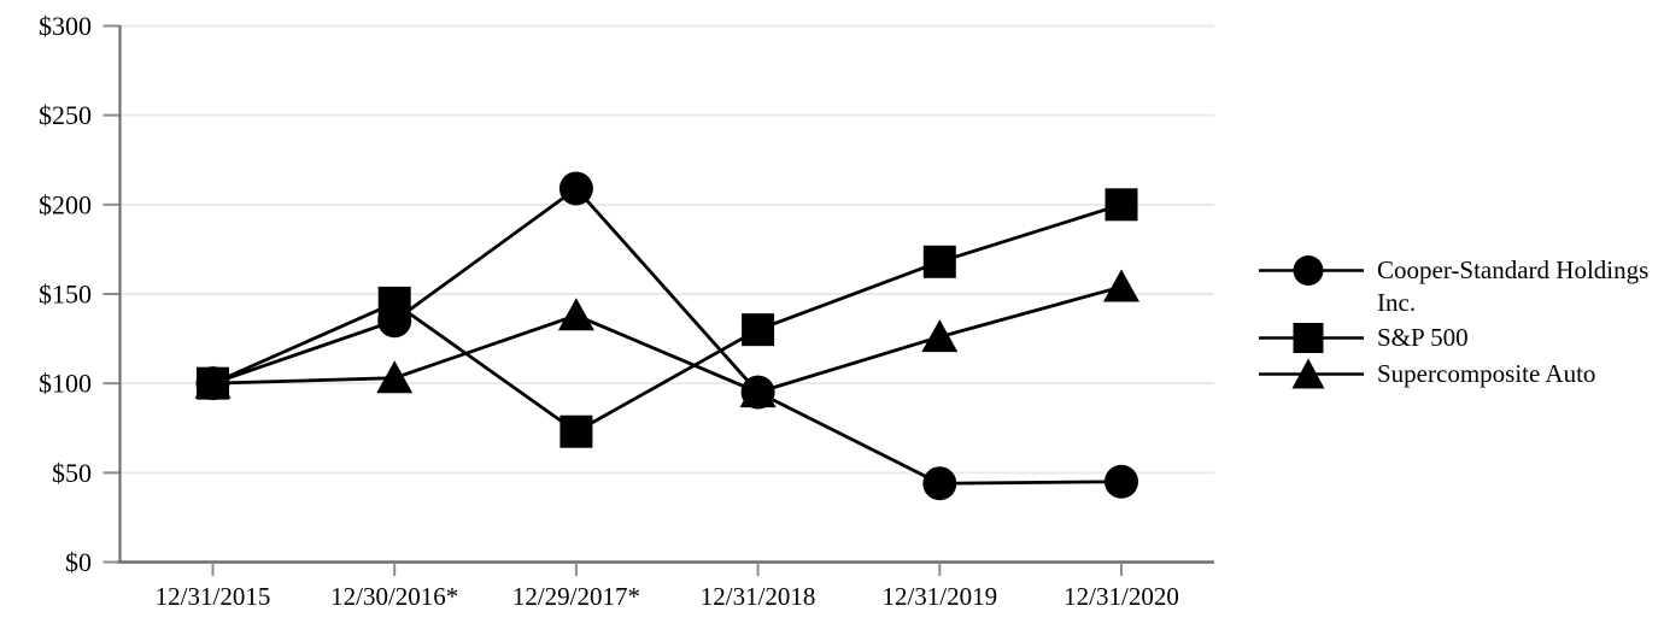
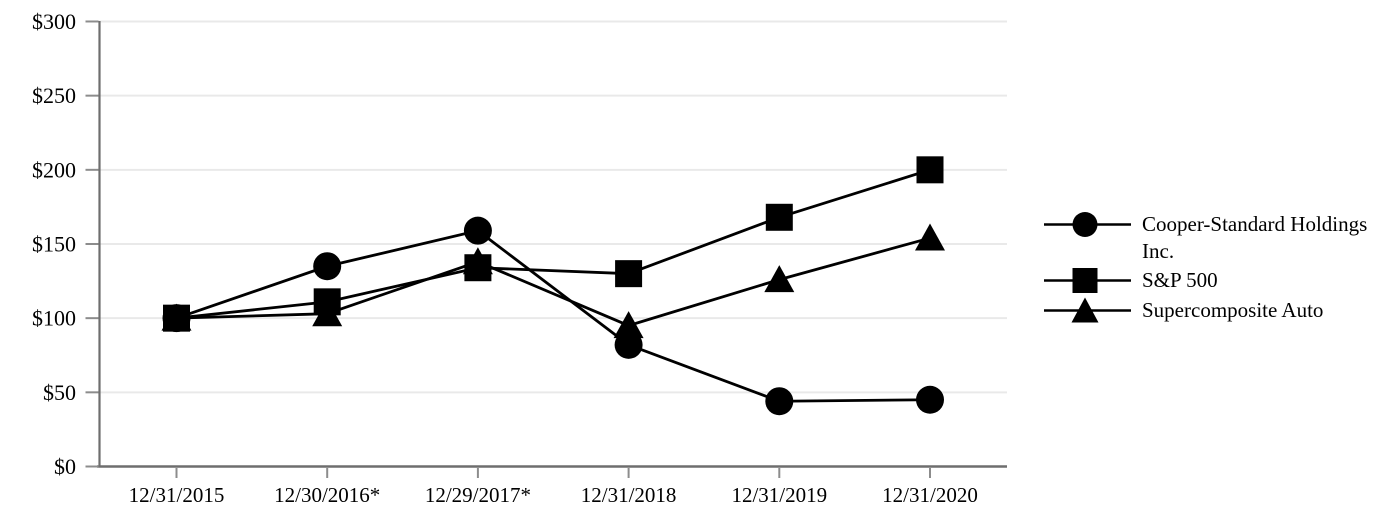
S&P 500/12/30/2016*: $145 -> $111
Cooper-Standard Holdings Inc./12/29/2017*: $209 -> $159
S&P 500/12/29/2017*: $73 -> $134
Cooper-Standard Holdings Inc./12/31/2018: $95 -> $82
